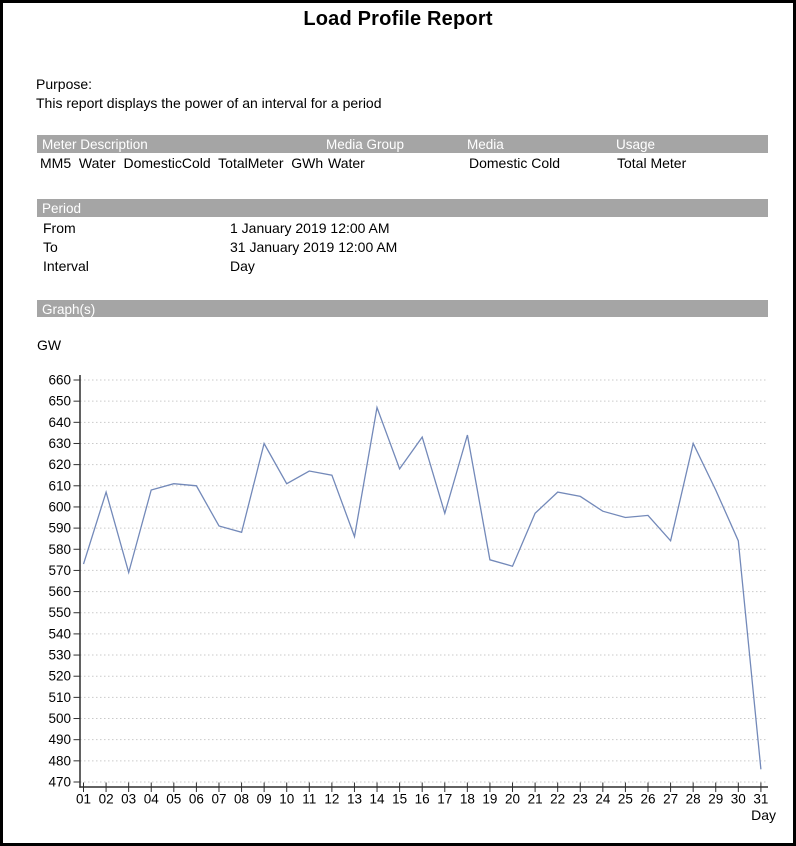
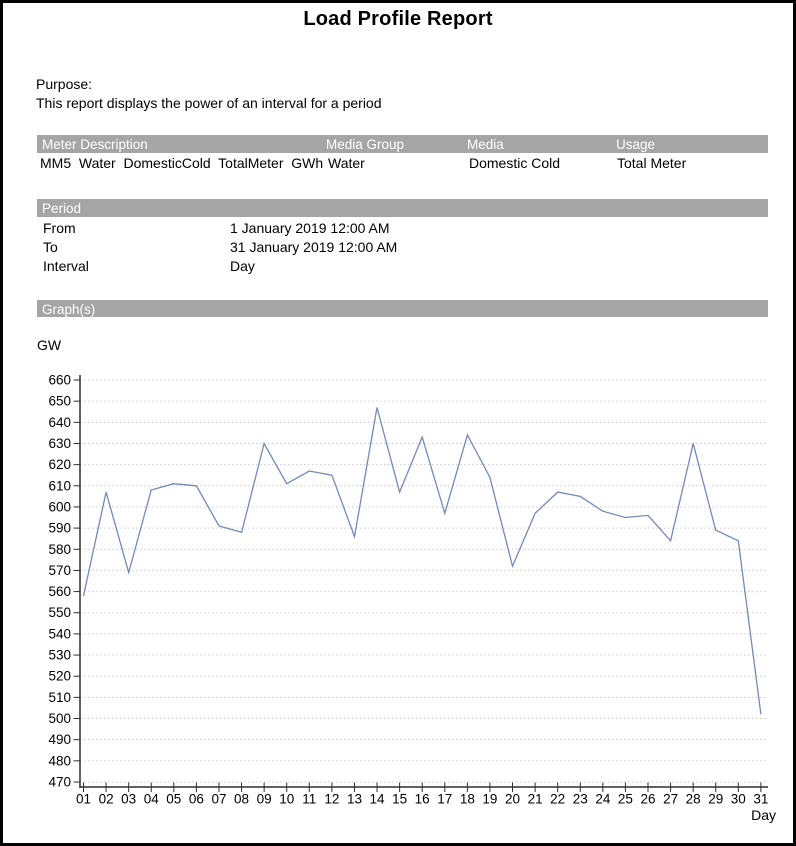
01: 573 -> 558
15: 618 -> 607
19: 575 -> 614
29: 608 -> 589
31: 476 -> 502
